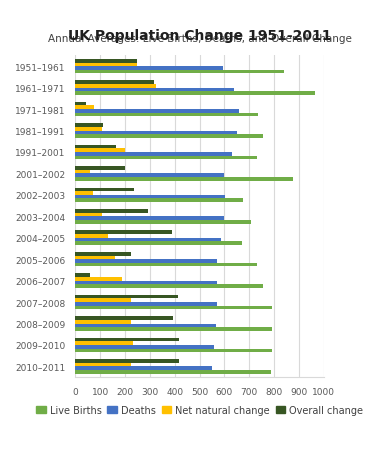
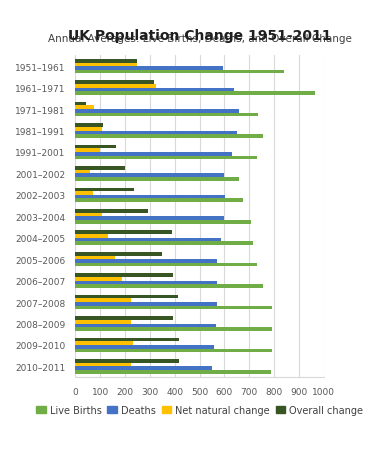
Net natural change/1991–2001: 200 -> 101
Live Births/2001–2002: 875 -> 659
Live Births/2004–2005: 670 -> 716
Overall change/2005–2006: 225 -> 348
Overall change/2006–2007: 60 -> 394
